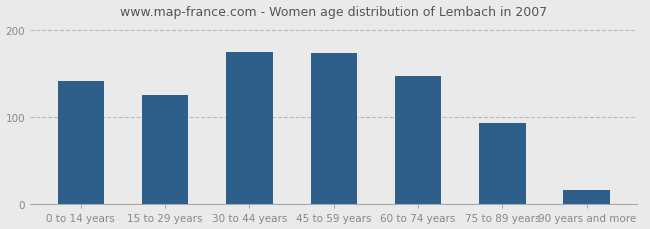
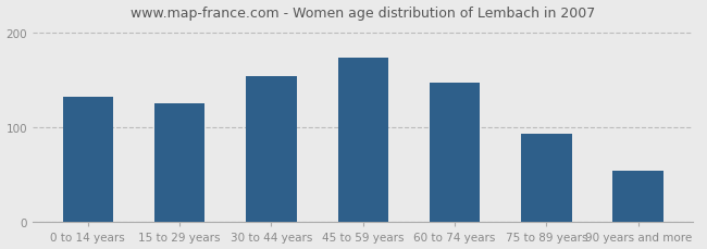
0 to 14 years: 142 -> 132
30 to 44 years: 175 -> 154
90 years and more: 17 -> 54
